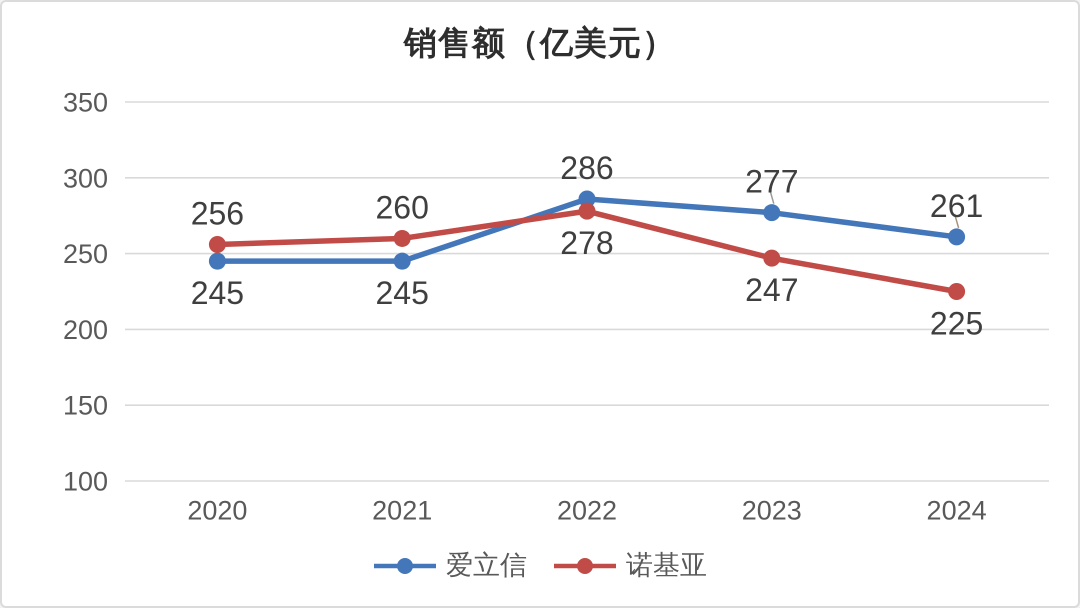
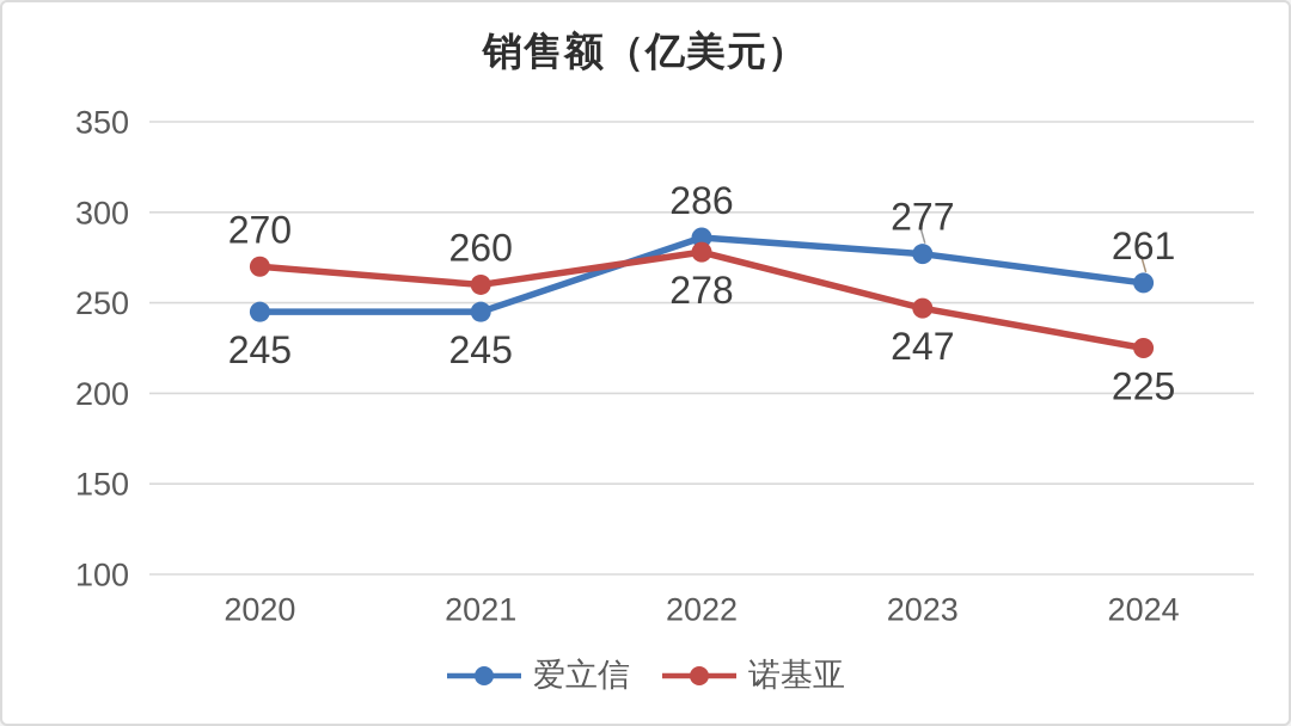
诺基亚/2020: 256 -> 270
